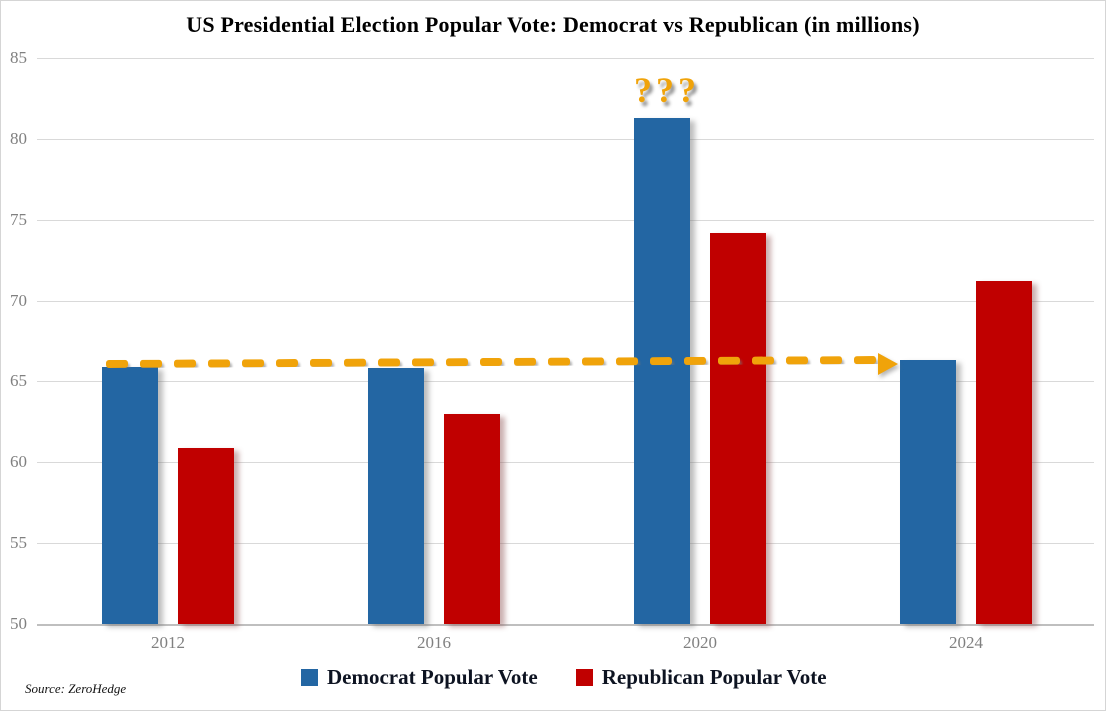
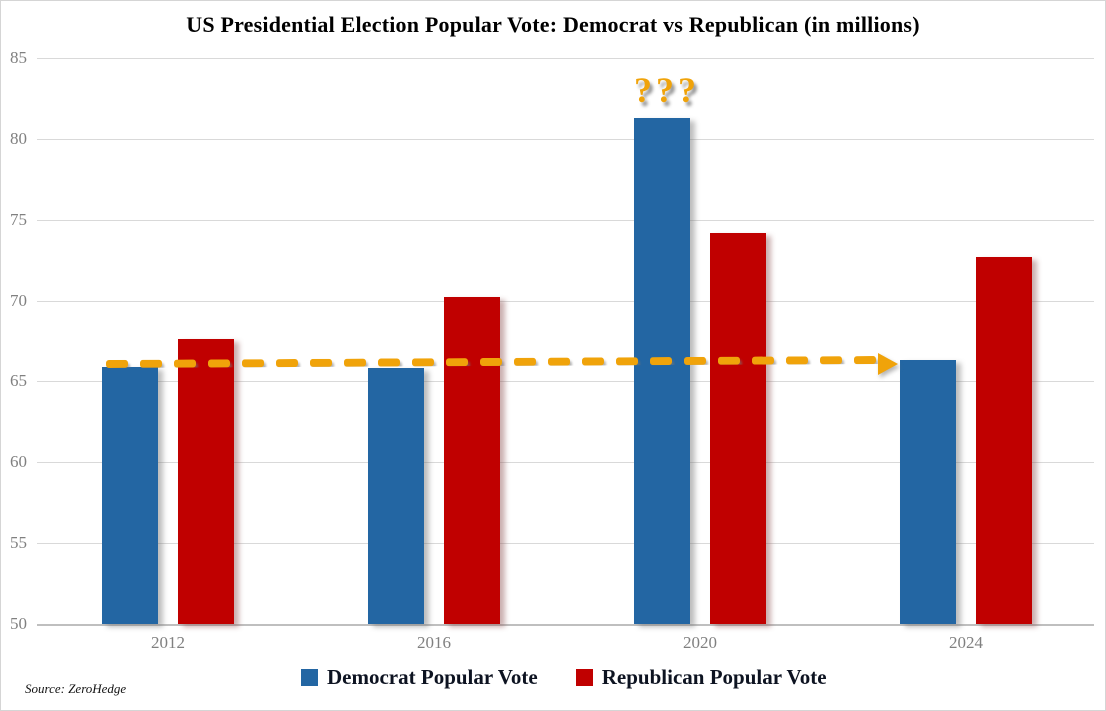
Republican Popular Vote/2012: 60.9 -> 67.6
Republican Popular Vote/2016: 63.0 -> 70.2
Republican Popular Vote/2024: 71.2 -> 72.7
